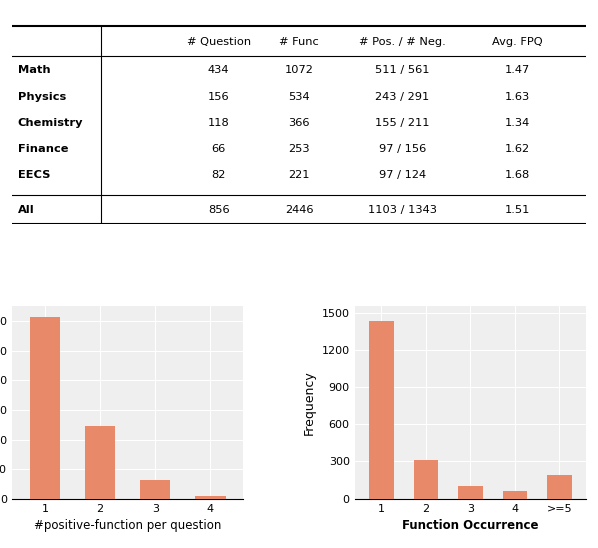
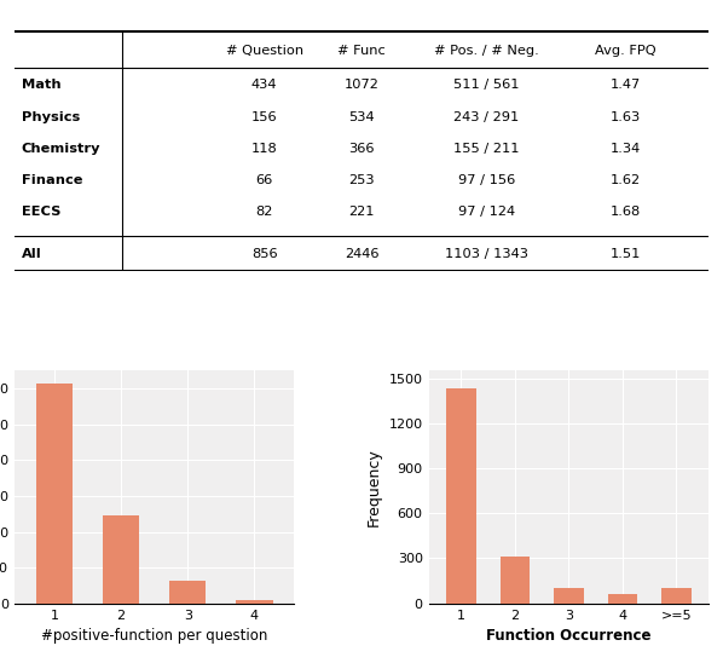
>=5: 190 -> 100
